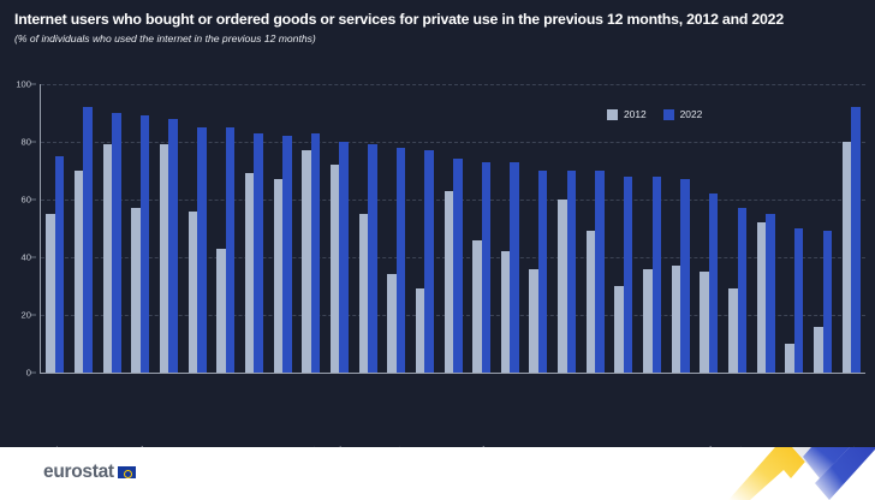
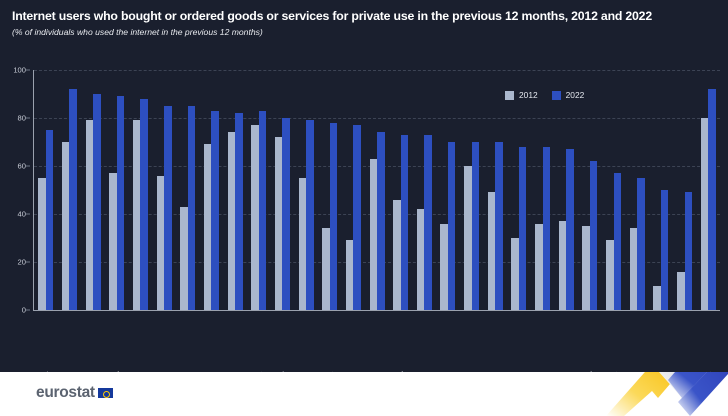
2012/Luxembourg: 67 -> 74
2012/Cyprus: 52 -> 34
